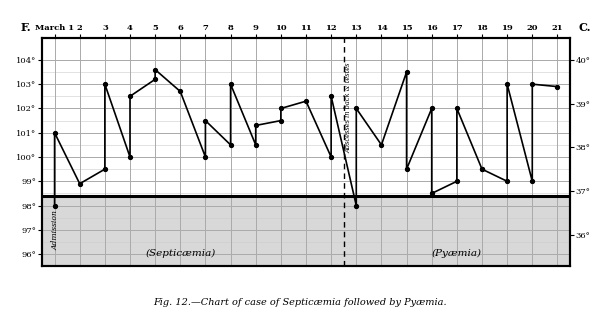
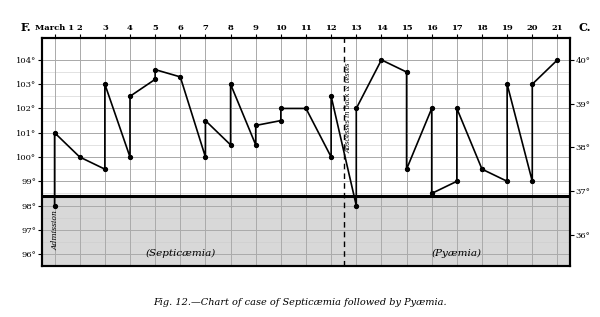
2: 98.9° -> 100.0°
6: 102.7° -> 103.3°
11: 102.3° -> 102.0°
14: 100.5° -> 104.0°
21: 102.9° -> 104.0°
